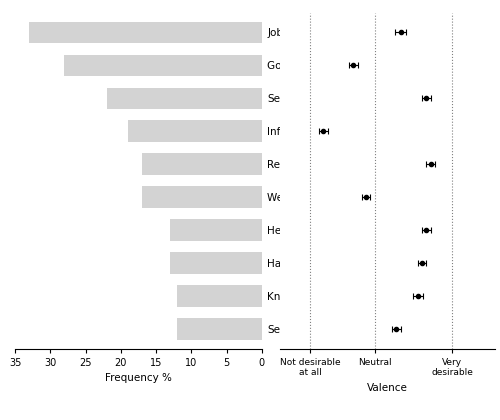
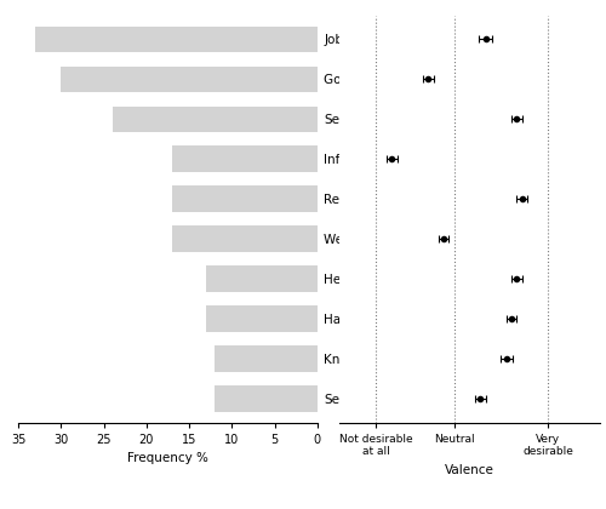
Go home on time: 28 -> 30
Serving: 22 -> 24
Inflexible: 19 -> 17
